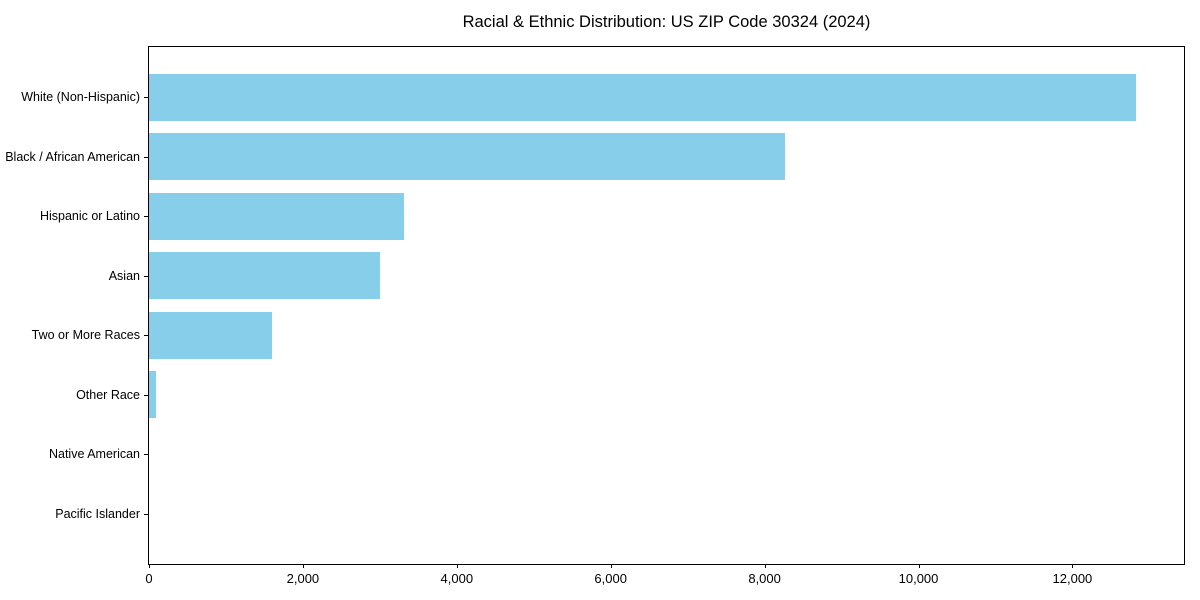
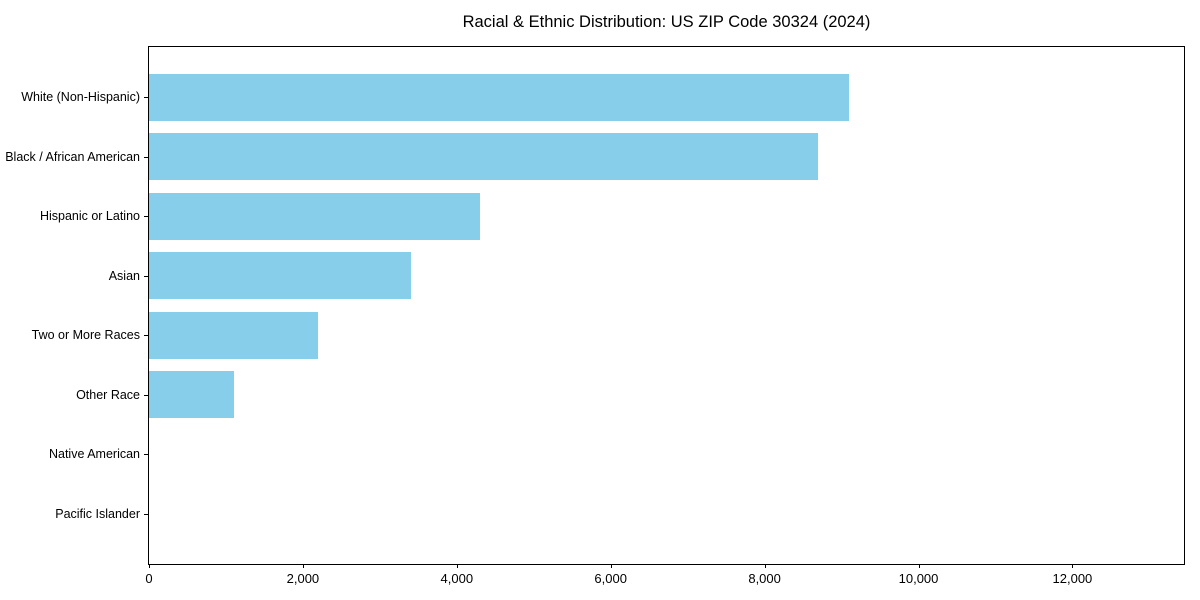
White (Non-Hispanic): 12800 -> 9100
Black / African American: 8300 -> 8700
Hispanic or Latino: 3300 -> 4300
Asian: 3000 -> 3400
Two or More Races: 1600 -> 2200
Other Race: 100 -> 1100
